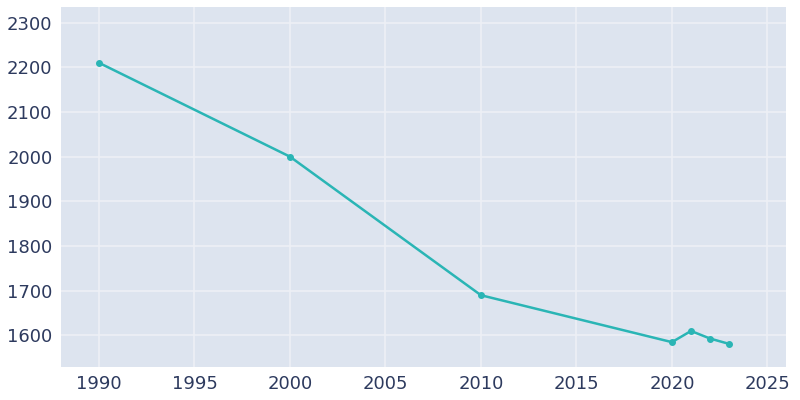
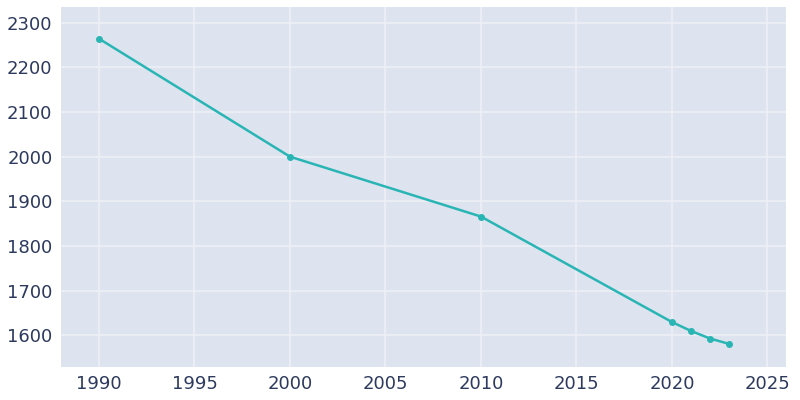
1990: 2210 -> 2264
2010: 1690 -> 1866
2020: 1585 -> 1630
